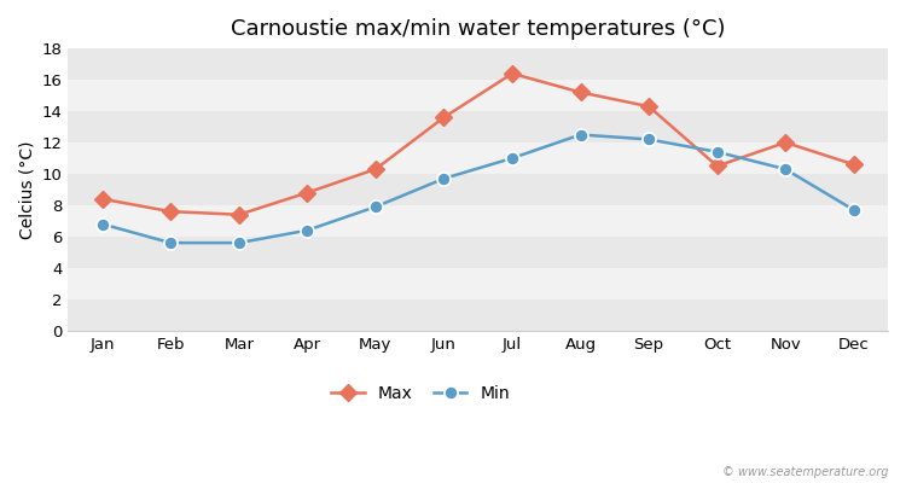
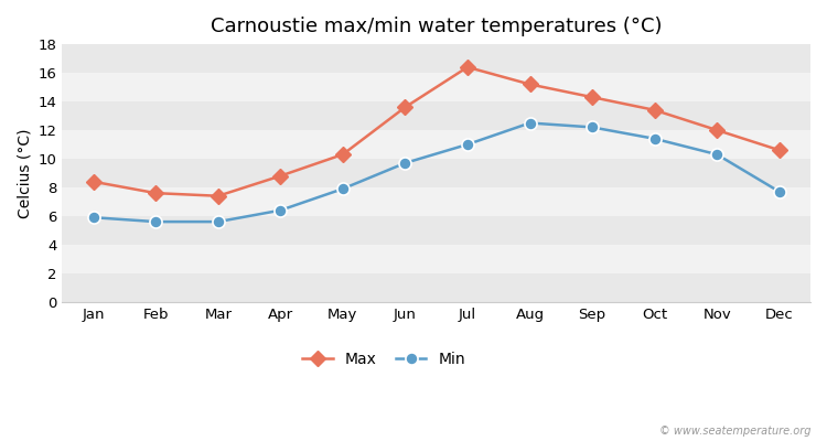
Min/Jan: 6.8 -> 5.9
Max/Oct: 10.5 -> 13.4
